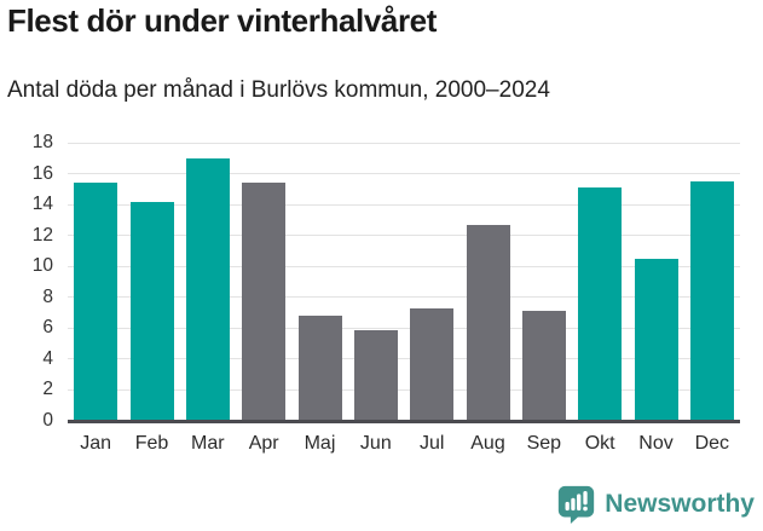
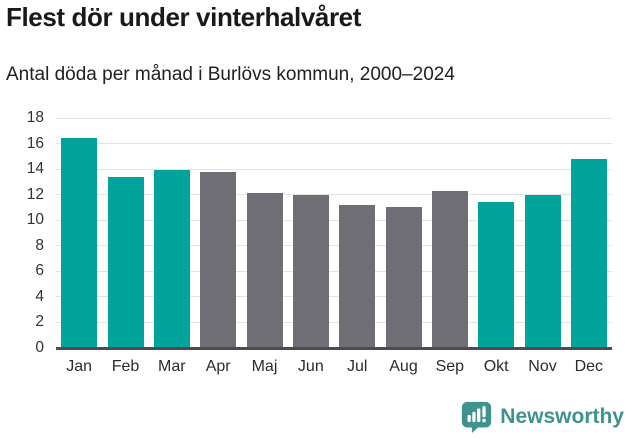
Jan: 15.4 -> 16.4
Feb: 14.2 -> 13.4
Mar: 17.0 -> 13.9
Apr: 15.4 -> 13.8
Maj: 6.8 -> 12.1
Jun: 5.9 -> 12.0
Jul: 7.3 -> 11.2
Aug: 12.7 -> 11.0
Sep: 7.1 -> 12.3
Okt: 15.1 -> 11.4
Nov: 10.5 -> 12.0
Dec: 15.5 -> 14.8
